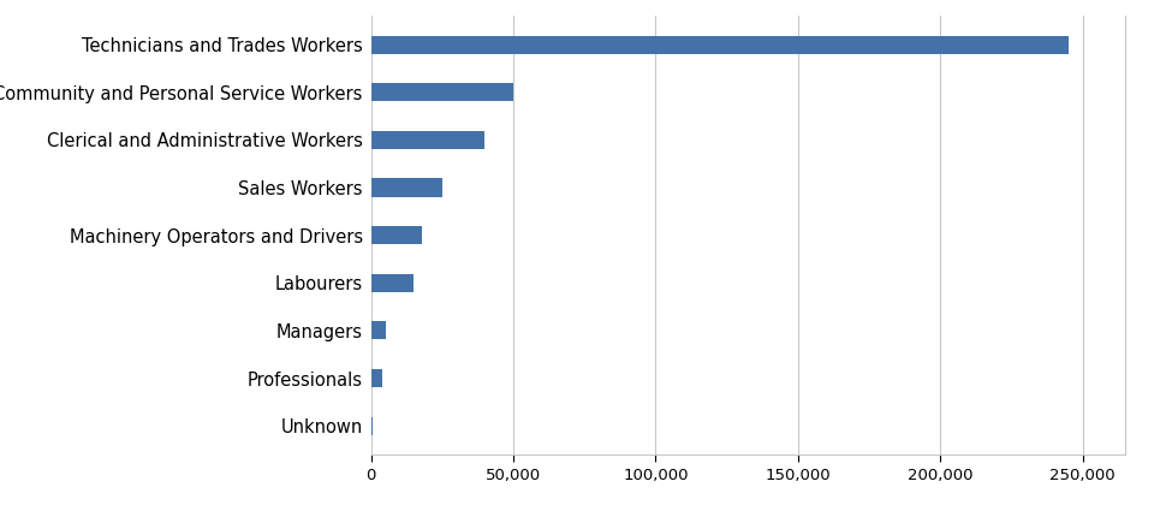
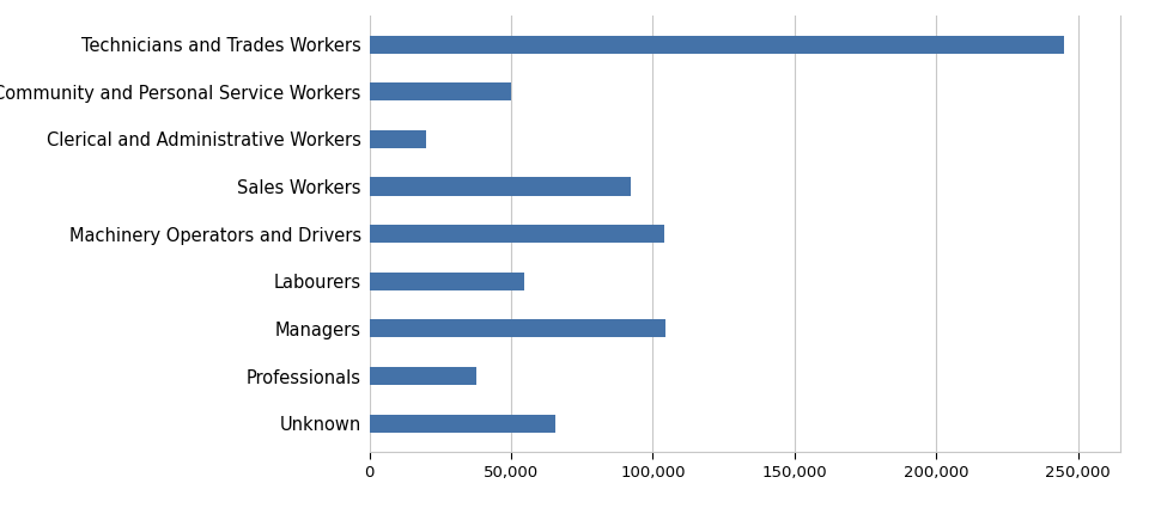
Clerical and Administrative Workers: 40,000 -> 20,000
Sales Workers: 25,000 -> 92,000
Machinery Operators and Drivers: 18,000 -> 104,000
Labourers: 15,000 -> 54,500
Managers: 5,000 -> 104,500
Professionals: 4,000 -> 37,500
Unknown: 300 -> 65,500
